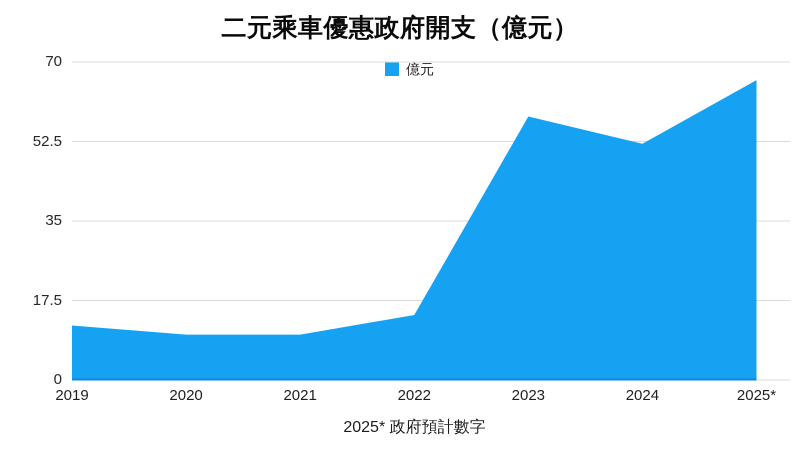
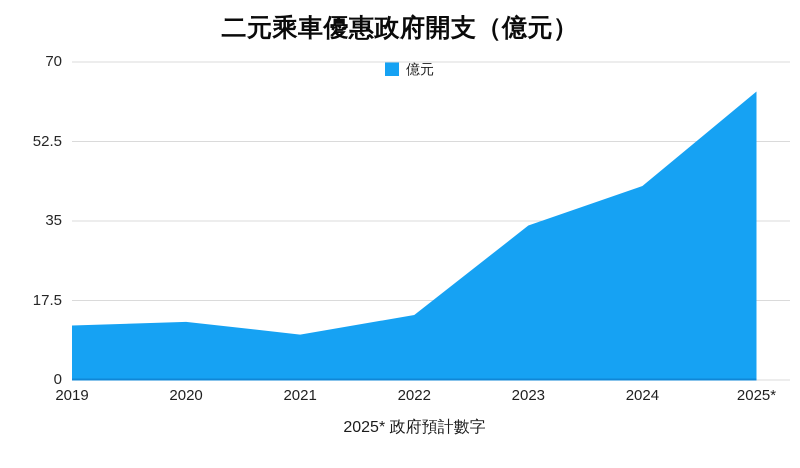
2020: 10 -> 13
2023: 58 -> 34
2024: 52 -> 43
2025*: 66 -> 64
